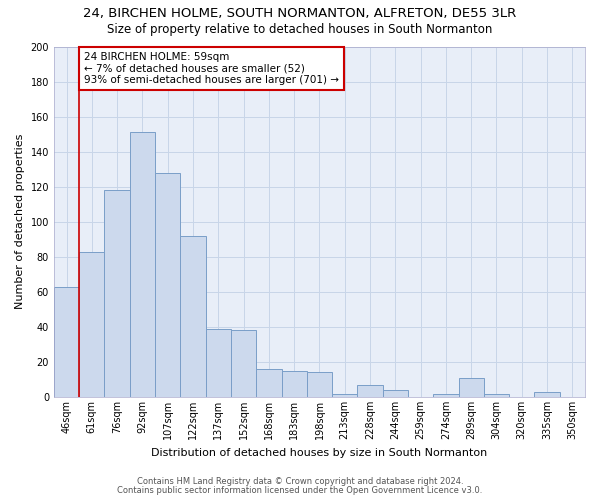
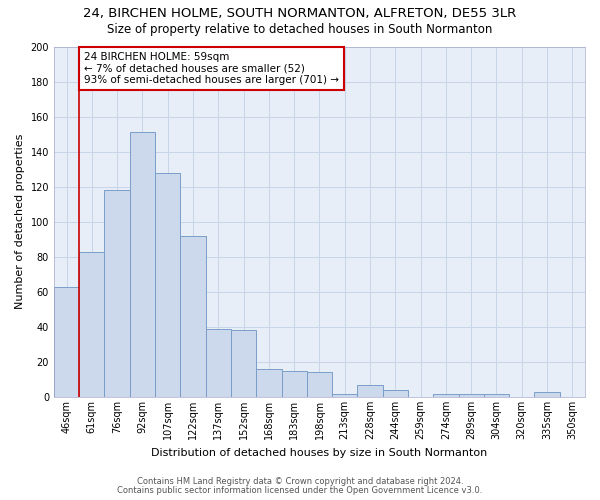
289sqm: 11 -> 2
